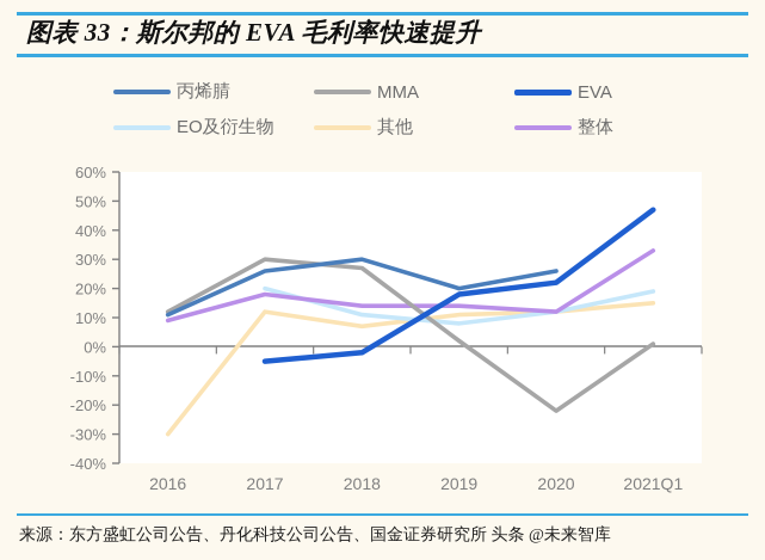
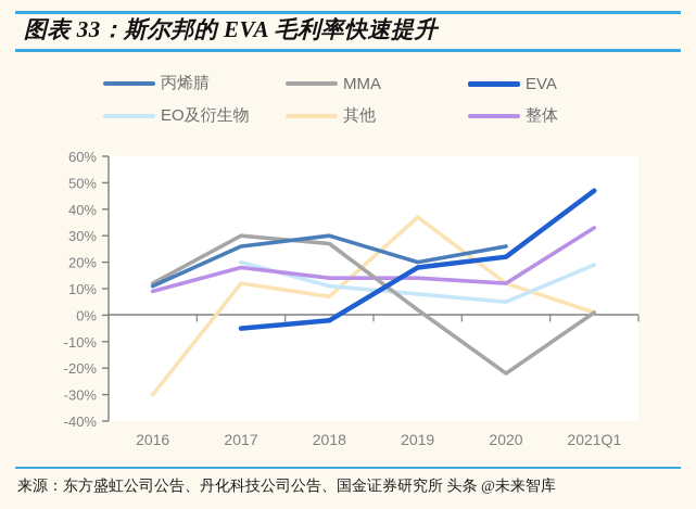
其他/2019: 11% -> 37%
EO及衍生物/2020: 12% -> 5%
其他/2021Q1: 15% -> 1%
